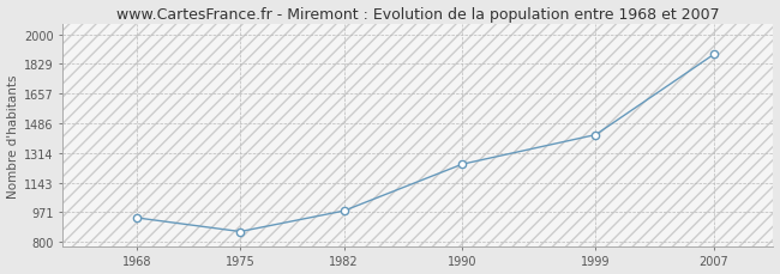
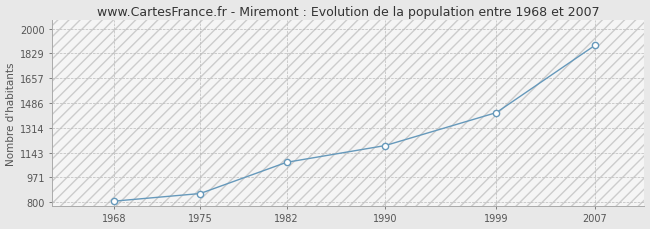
1968: 940 -> 810
1982: 980 -> 1080
1990: 1250 -> 1190
